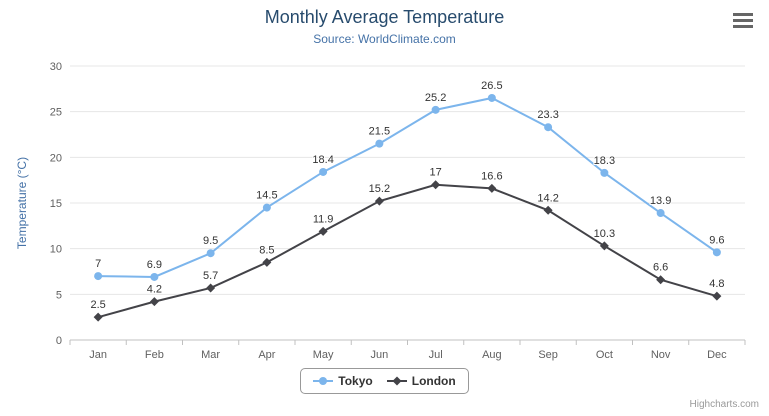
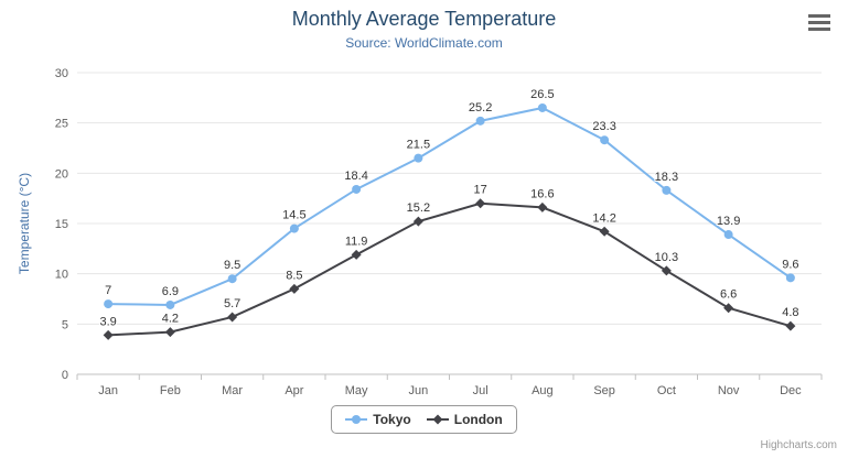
London/Jan: 2.5 -> 3.9
